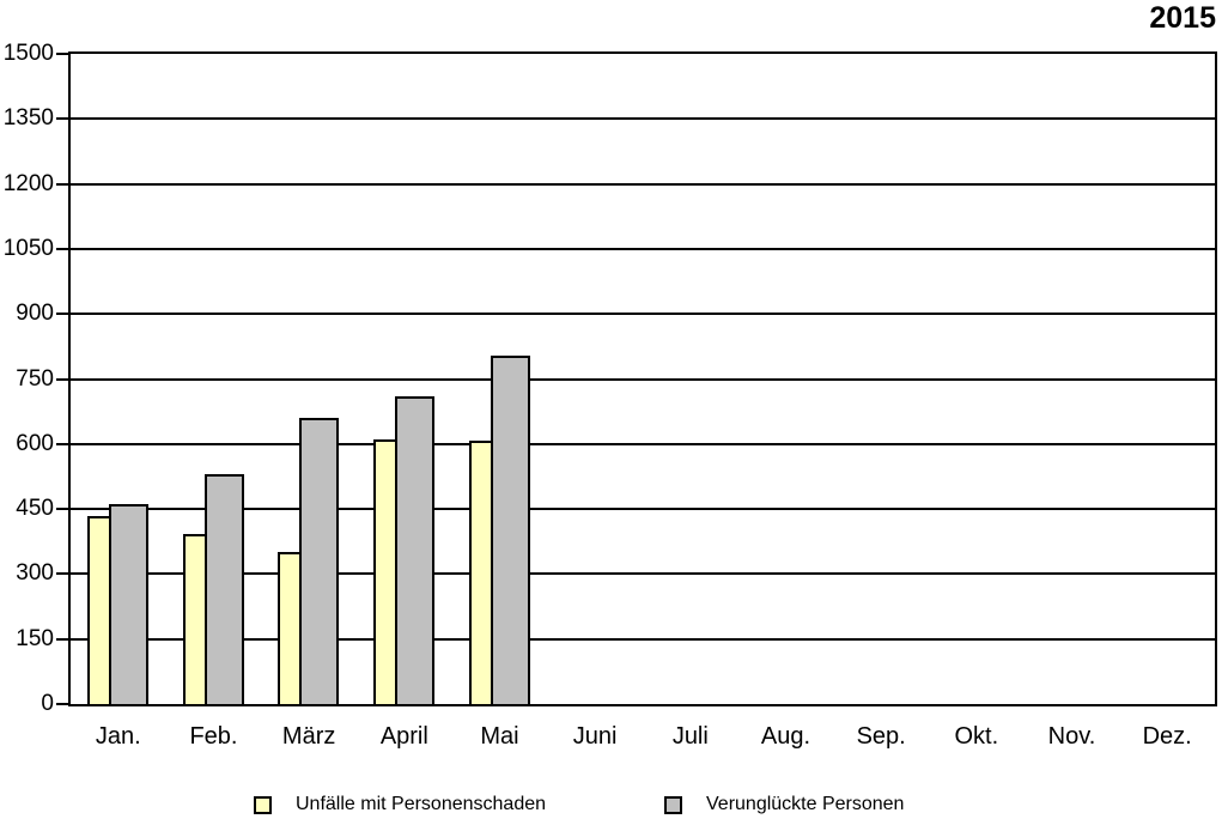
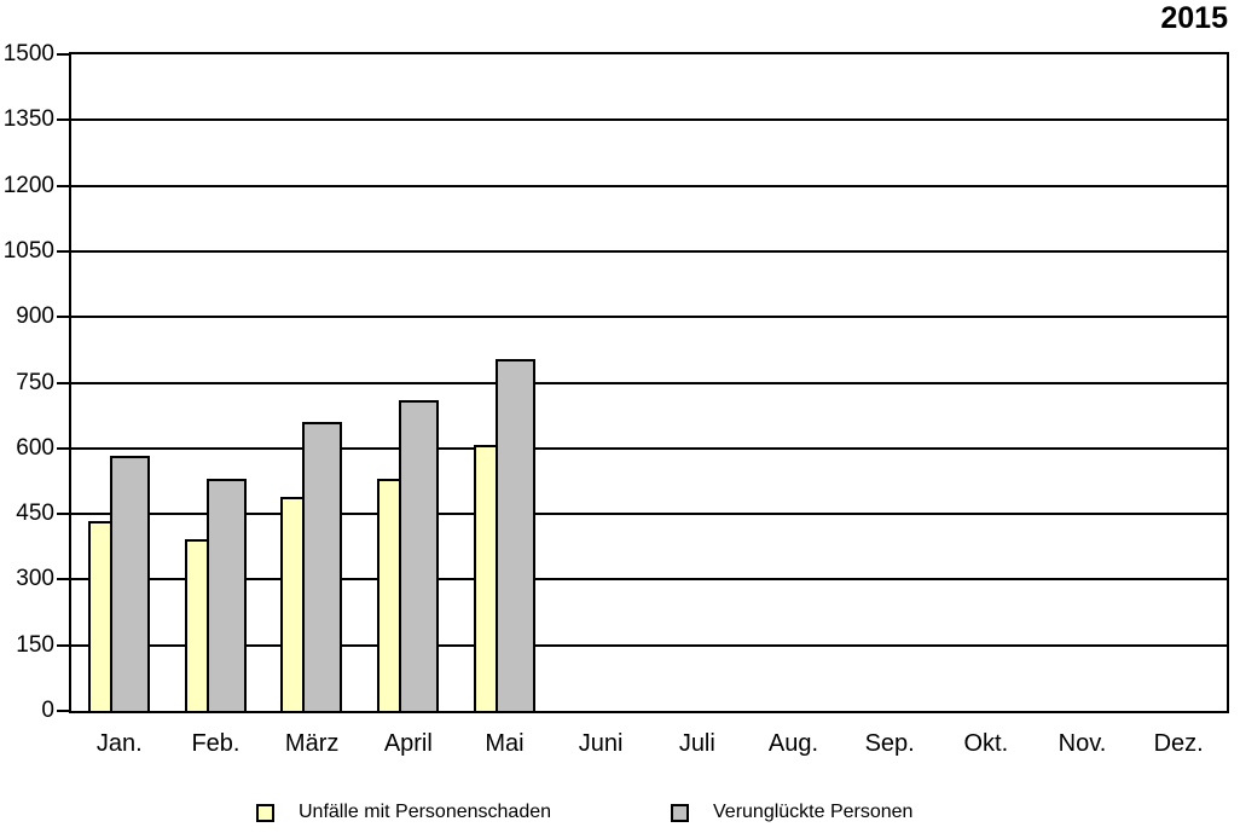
Verunglückte Personen/Jan.: 460 -> 580
Unfälle mit Personenschaden/März: 350 -> 490
Unfälle mit Personenschaden/April: 610 -> 530
